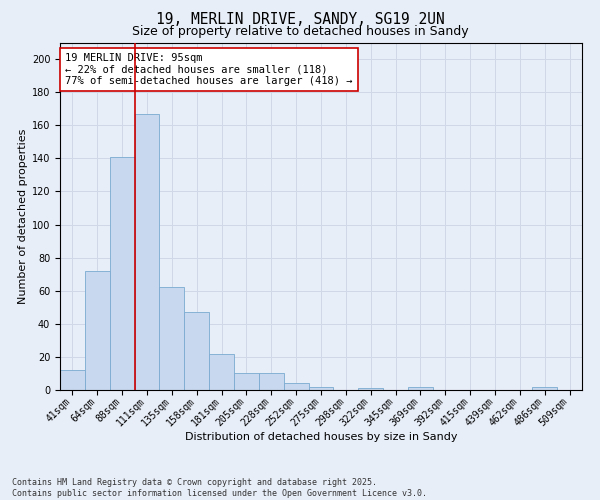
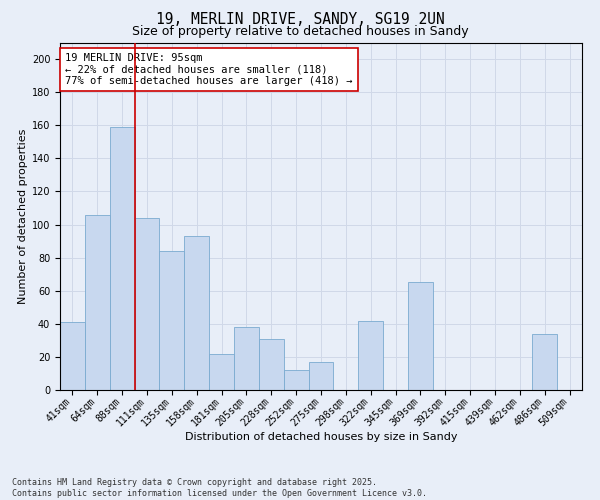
41sqm: 12 -> 41
64sqm: 72 -> 106
88sqm: 141 -> 159
111sqm: 167 -> 104
135sqm: 62 -> 84
158sqm: 47 -> 93
205sqm: 10 -> 38
228sqm: 10 -> 31
252sqm: 4 -> 12
275sqm: 2 -> 17
322sqm: 1 -> 42
369sqm: 2 -> 65
486sqm: 2 -> 34
